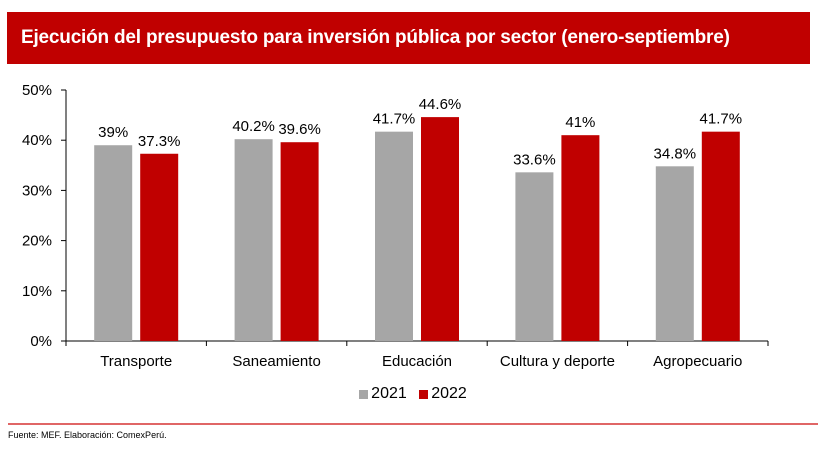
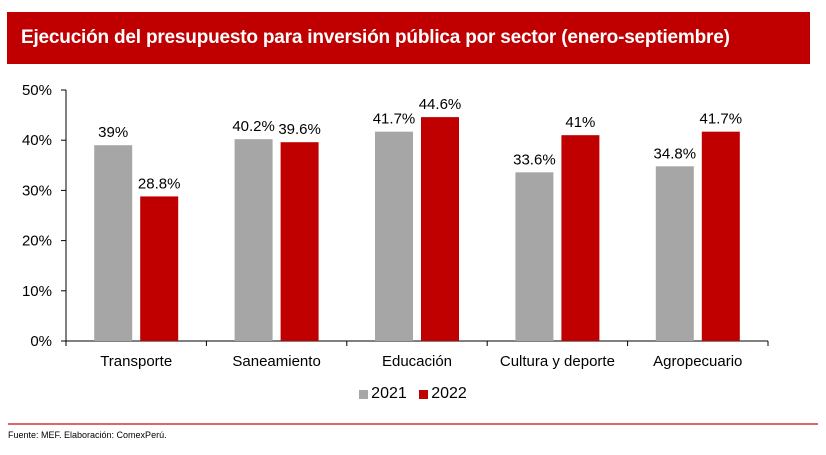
2022/Transporte: 37.3% -> 28.8%
